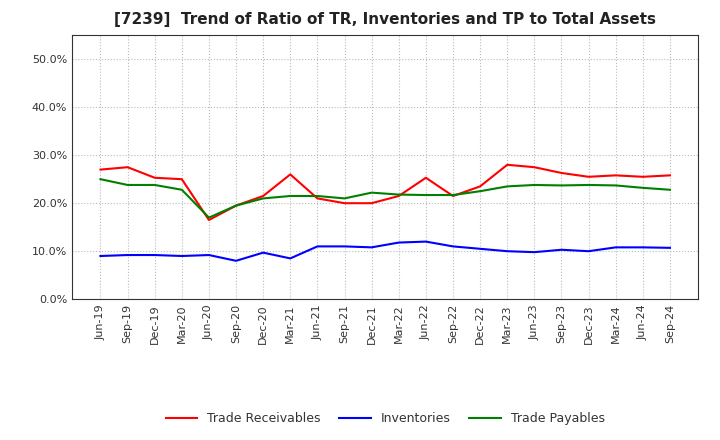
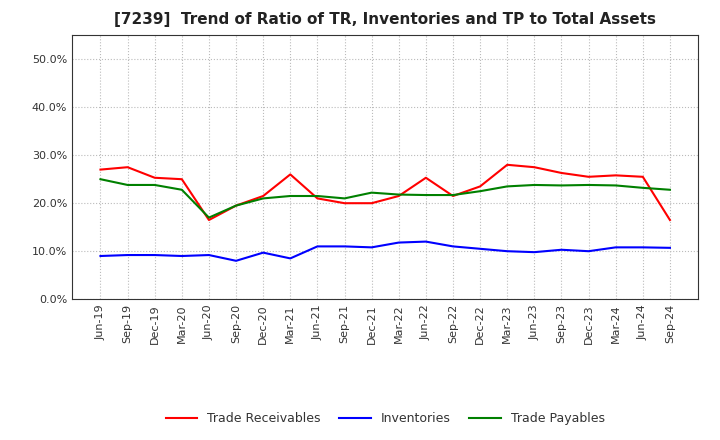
Trade Receivables/Sep-24: 25.8% -> 16.5%
